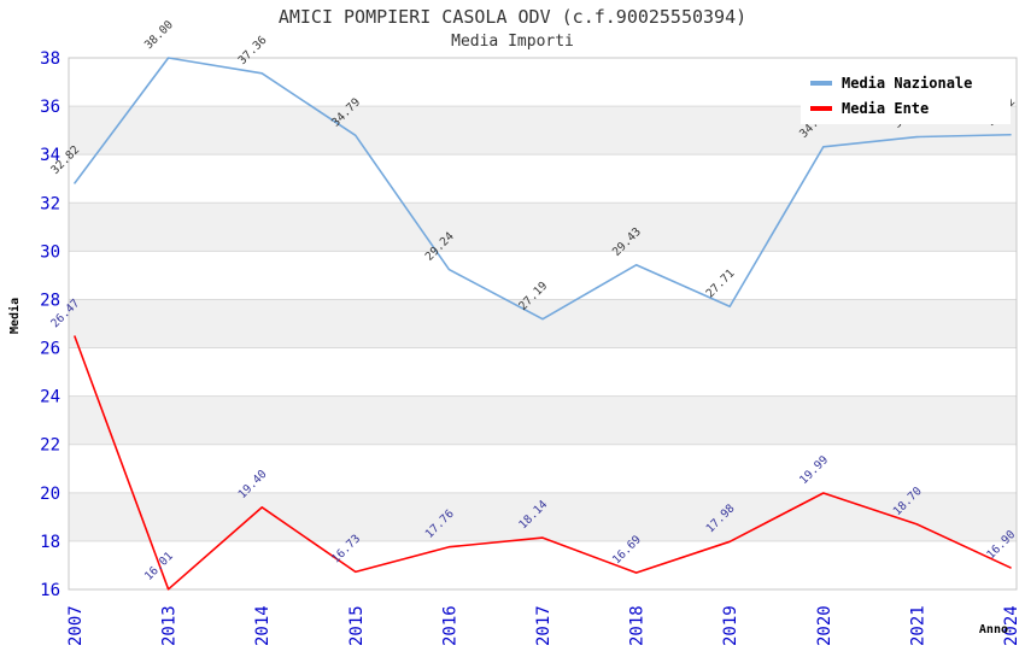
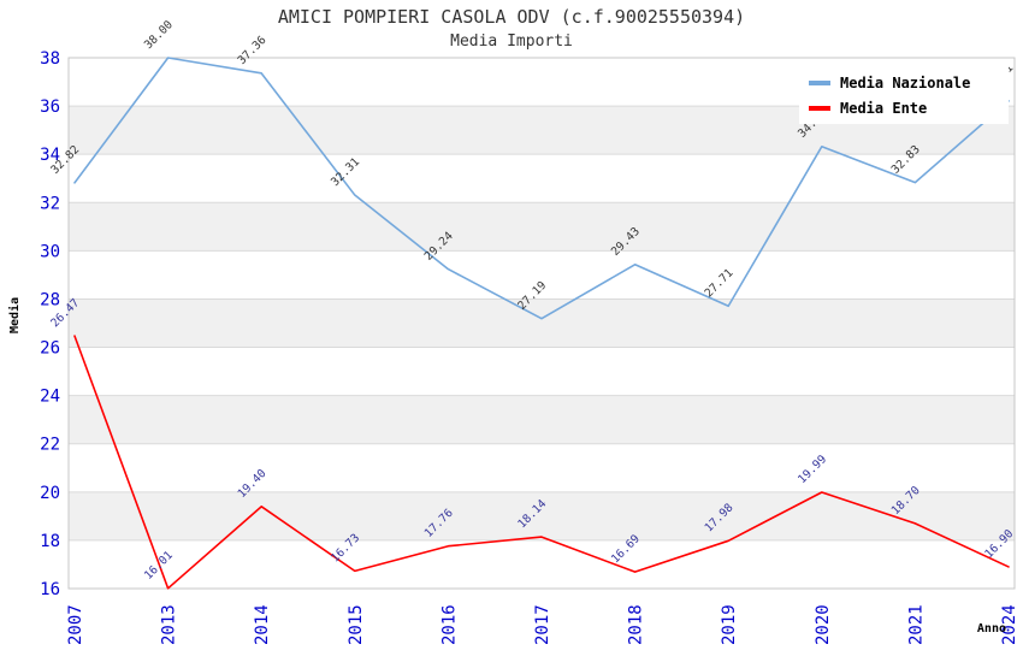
Media Nazionale/2015: 34.79 -> 32.31
Media Nazionale/2021: 34.73 -> 32.83
Media Nazionale/2024: 34.82 -> 36.21
